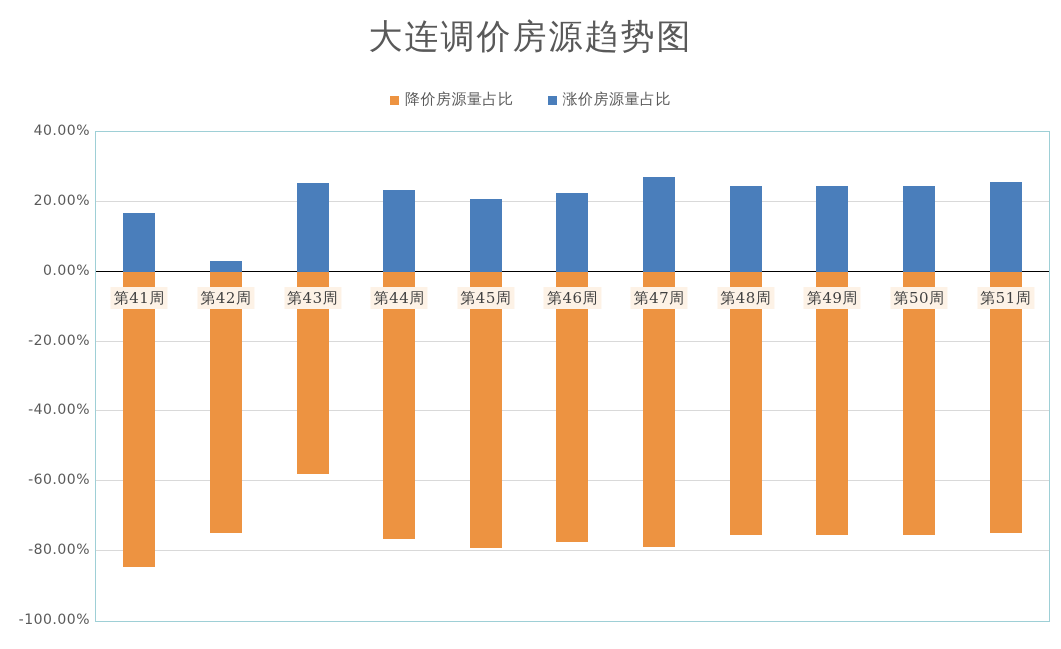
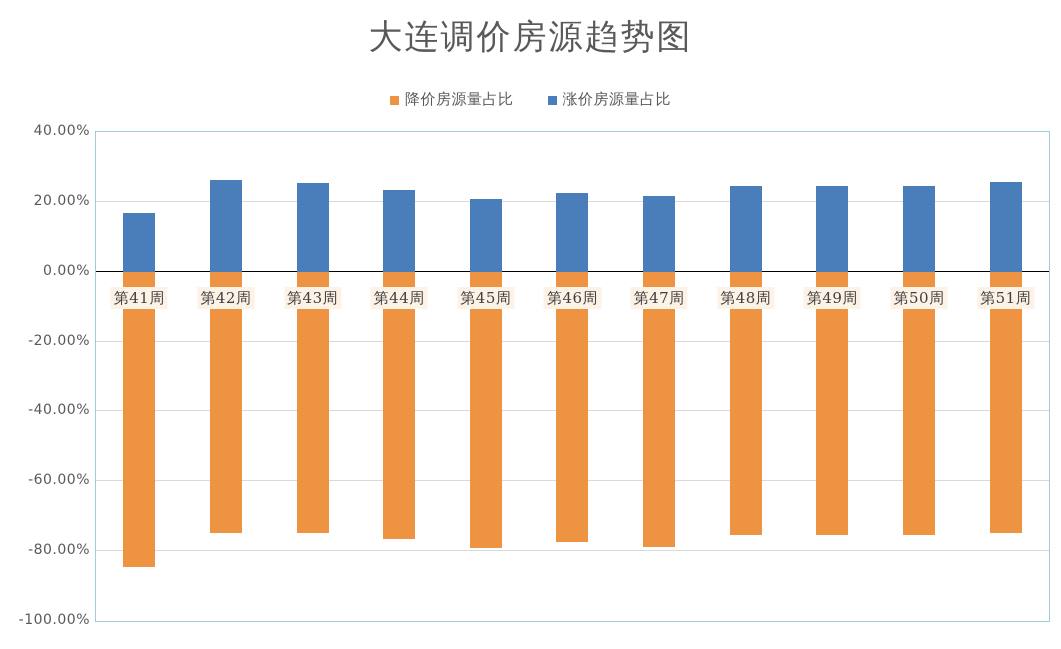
涨价房源量占比/第42周: 3% -> 26%
降价房源量占比/第43周: -58% -> -75%
涨价房源量占比/第47周: 27% -> 22%
